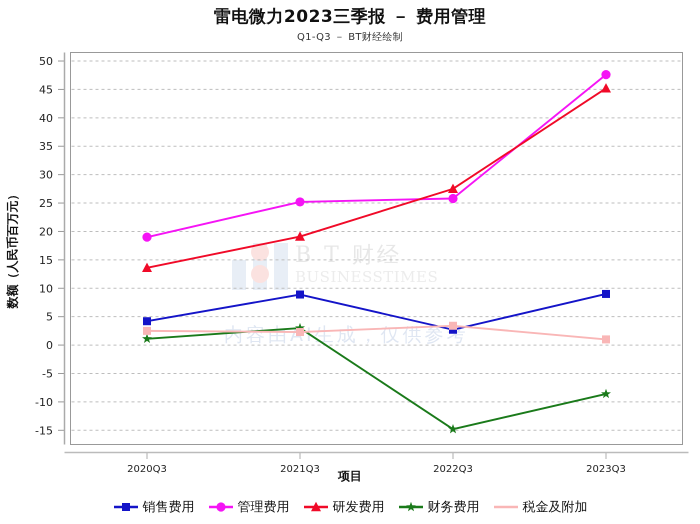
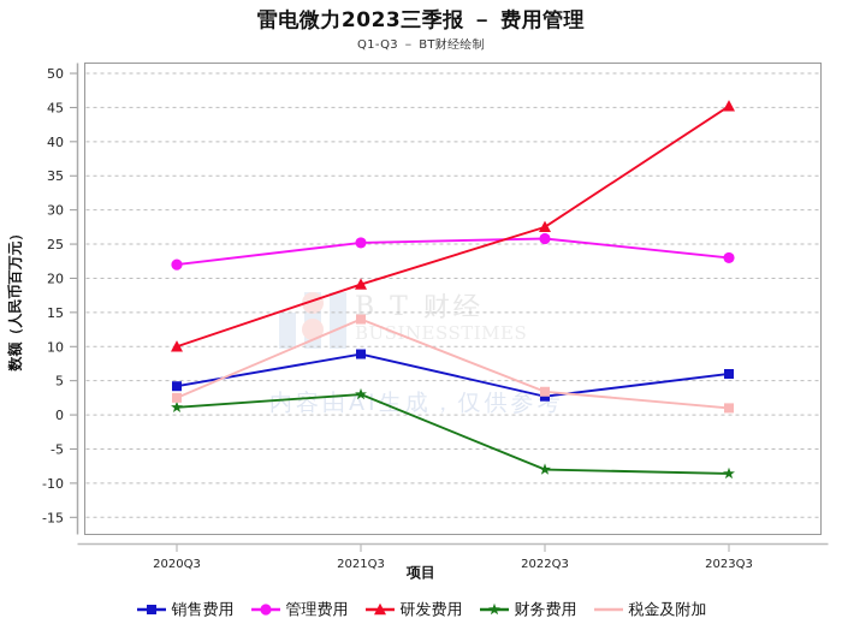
管理费用/2020Q3: 19 -> 22
研发费用/2020Q3: 14 -> 10
税金及附加/2021Q3: 2 -> 14
财务费用/2022Q3: -15 -> -8
销售费用/2023Q3: 9 -> 6
管理费用/2023Q3: 48 -> 23
